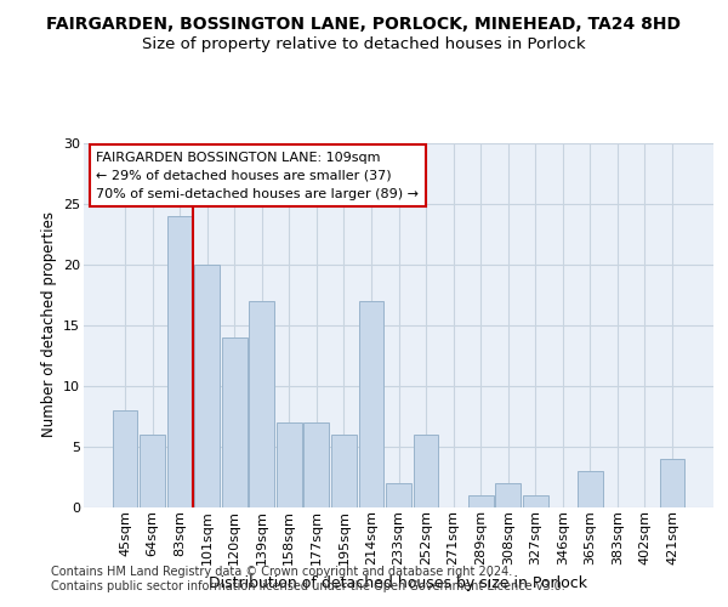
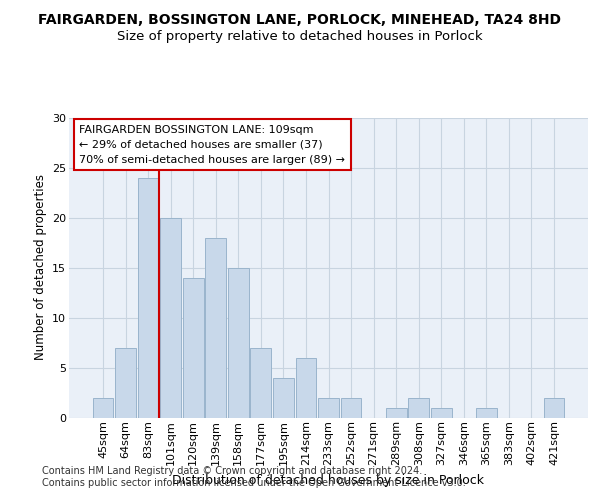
45sqm: 8 -> 2
64sqm: 6 -> 7
139sqm: 17 -> 18
158sqm: 7 -> 15
195sqm: 6 -> 4
214sqm: 17 -> 6
252sqm: 6 -> 2
365sqm: 3 -> 1
421sqm: 4 -> 2
